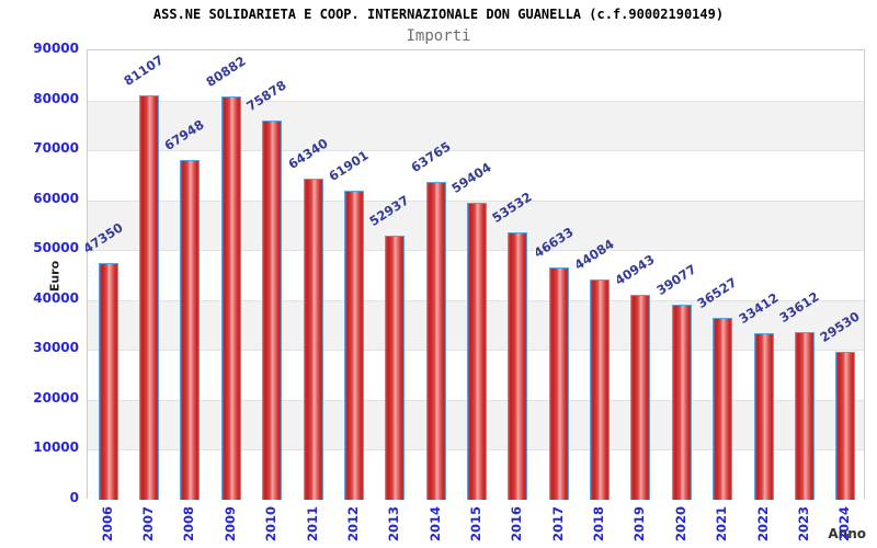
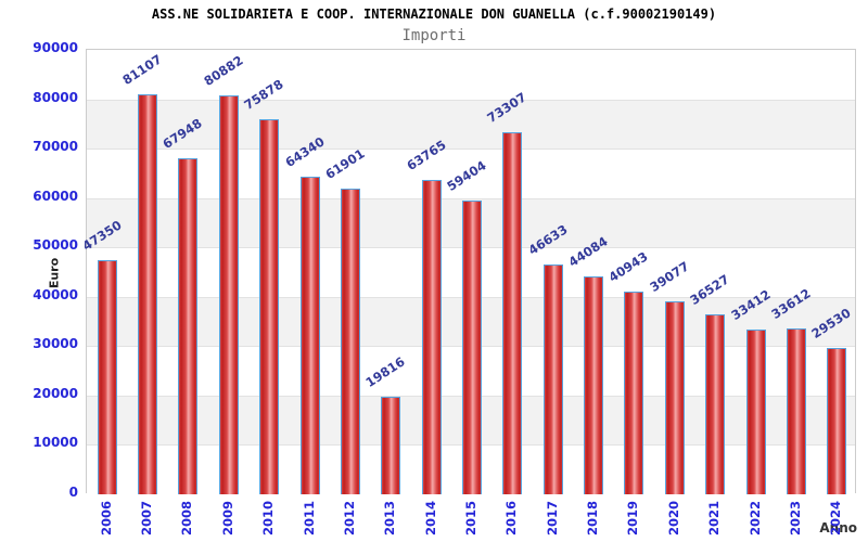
2013: 52937 -> 19816
2016: 53532 -> 73307
